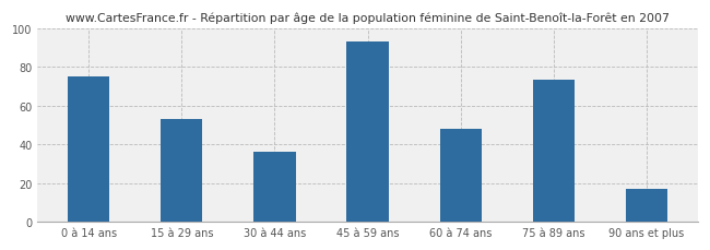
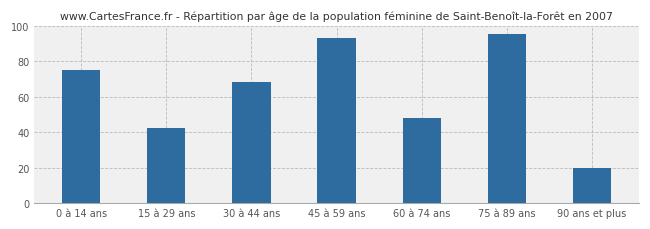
15 à 29 ans: 53 -> 42
30 à 44 ans: 36 -> 68
75 à 89 ans: 73 -> 95
90 ans et plus: 17 -> 20
